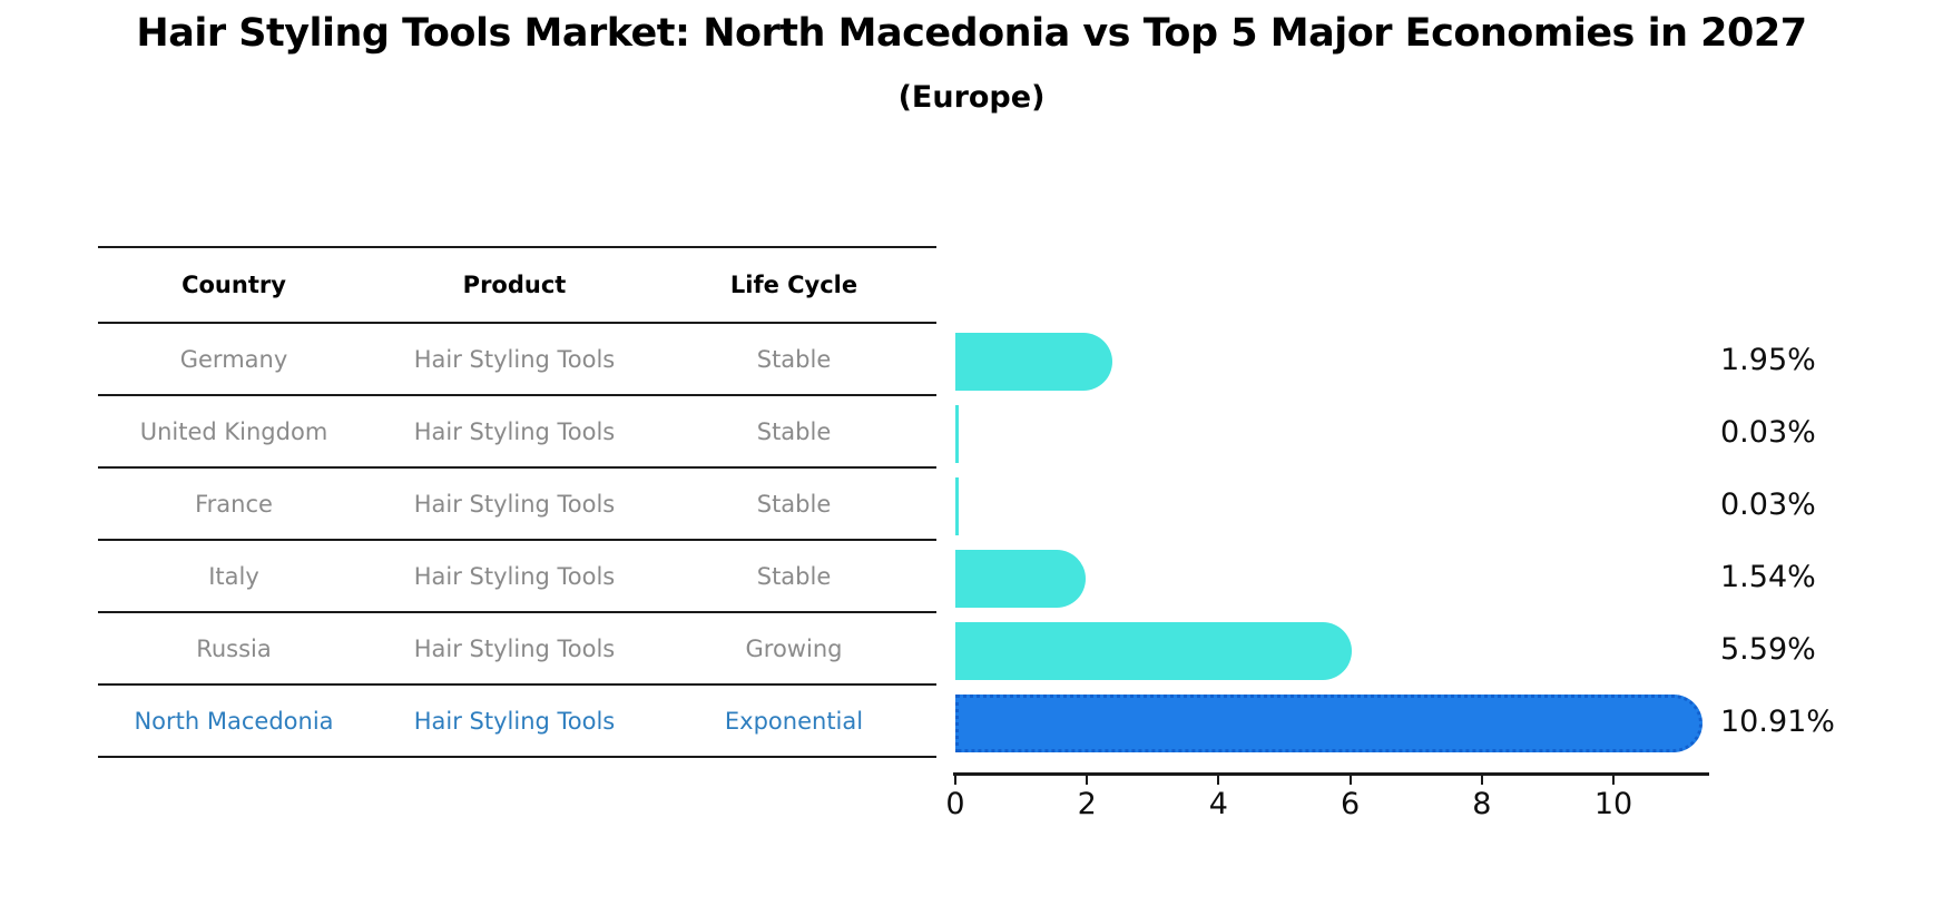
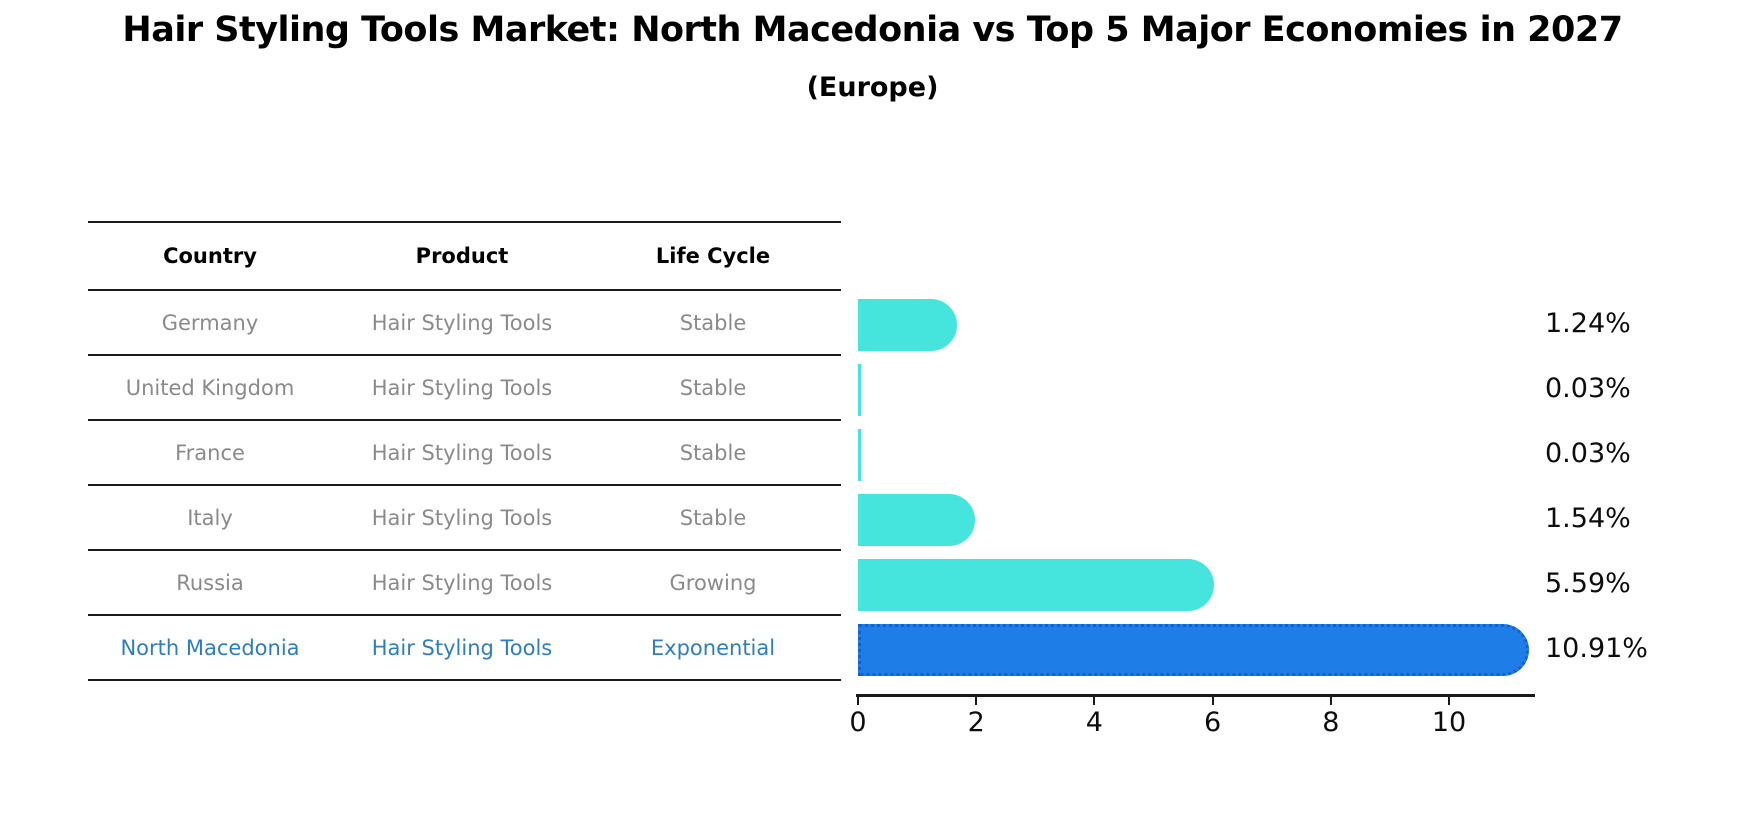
Germany: 1.95% -> 1.24%
